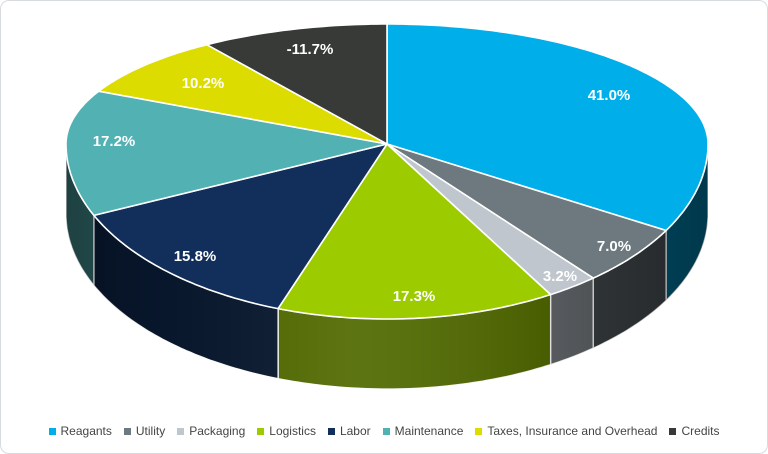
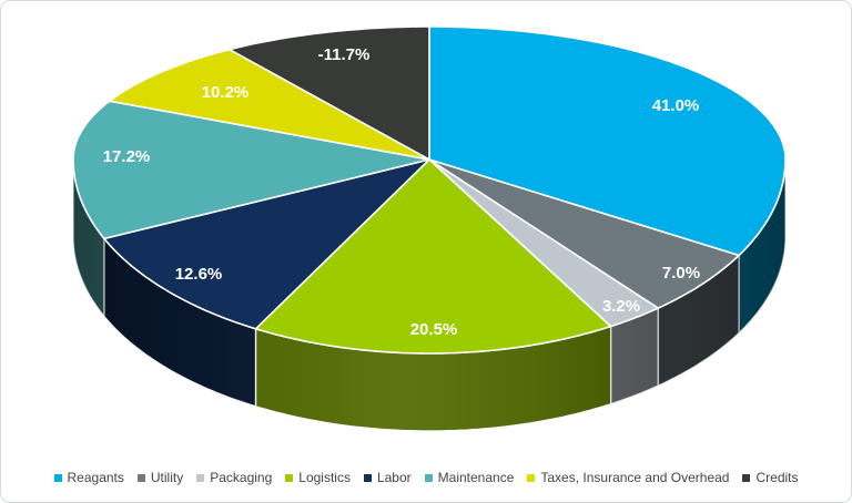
Logistics: 17.3% -> 20.5%
Labor: 15.8% -> 12.6%
